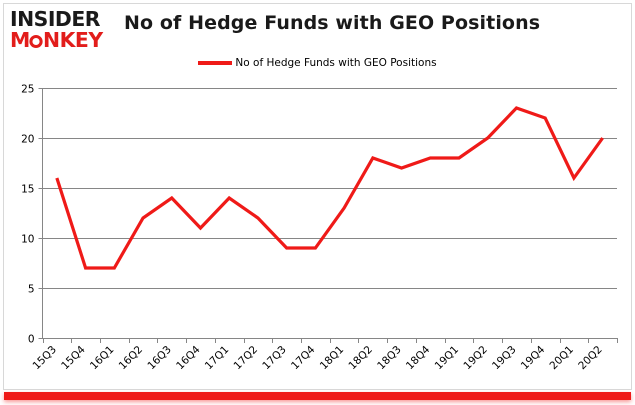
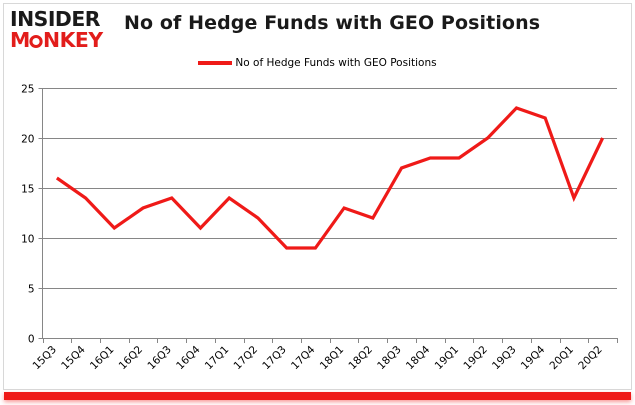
15Q4: 7 -> 14
16Q1: 7 -> 11
16Q2: 12 -> 13
18Q2: 18 -> 12
20Q1: 16 -> 14
